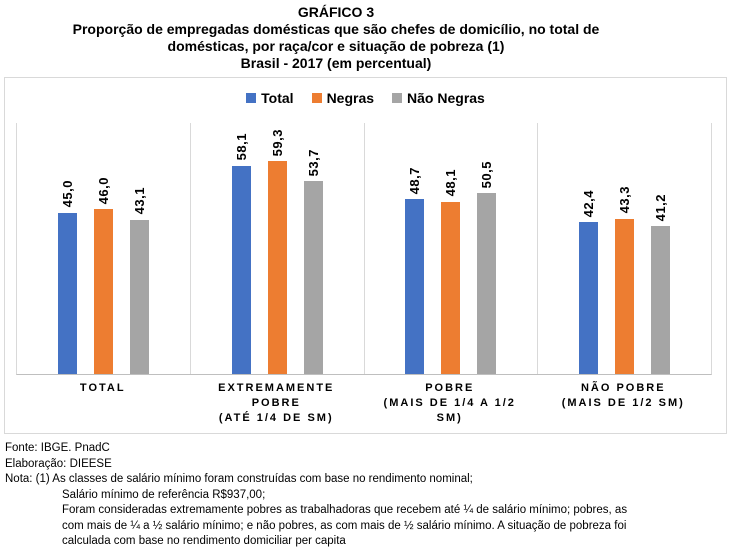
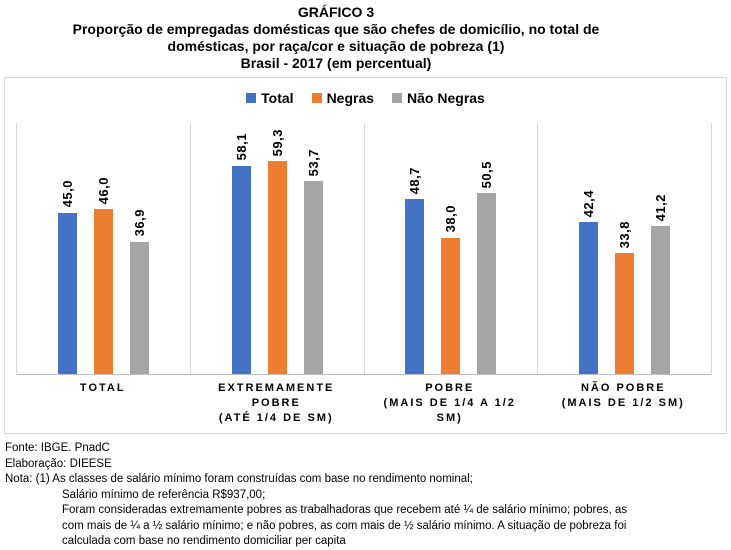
Não Negras/TOTAL: 43,1 -> 36,9
Negras/POBRE (MAIS DE 1/4 A 1/2 SM): 48,1 -> 38,0
Negras/NÃO POBRE (MAIS DE 1/2 SM): 43,3 -> 33,8
